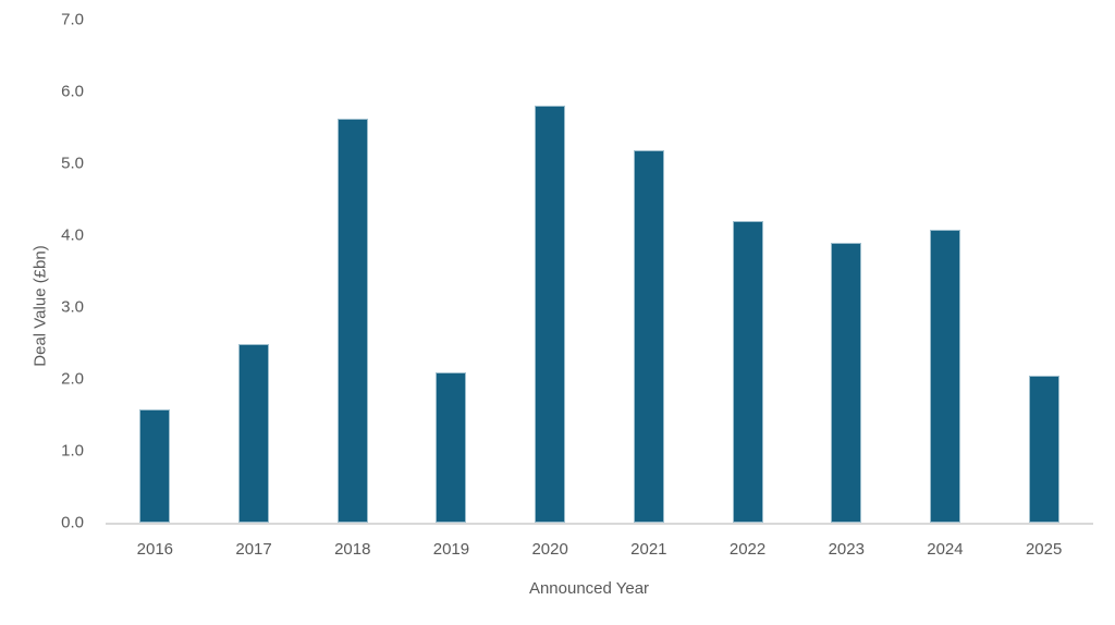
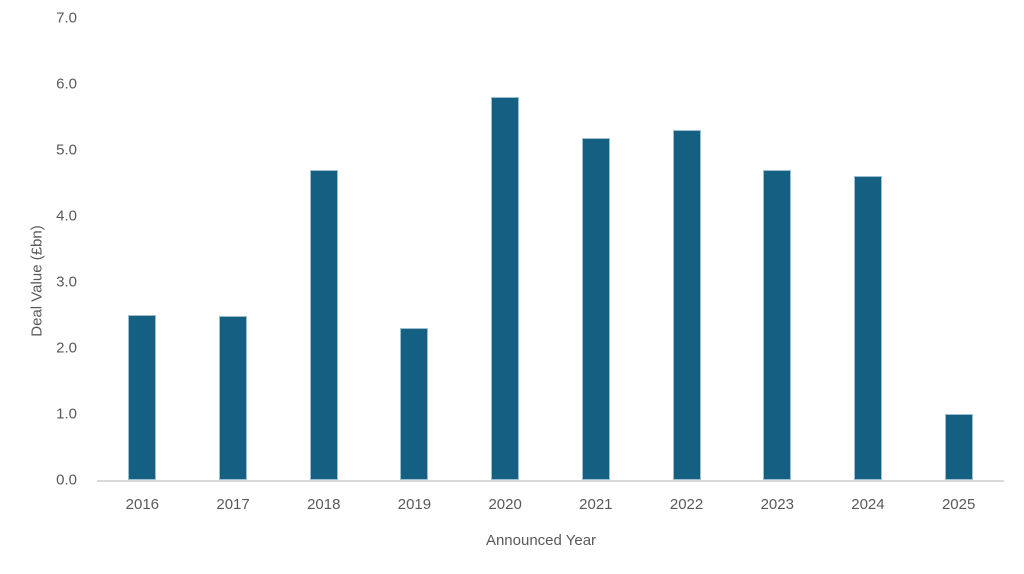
2016: 1.6 -> 2.5
2018: 5.6 -> 4.7
2019: 2.1 -> 2.3
2022: 4.2 -> 5.3
2023: 3.9 -> 4.7
2024: 4.1 -> 4.6
2025: 2.0 -> 1.0
